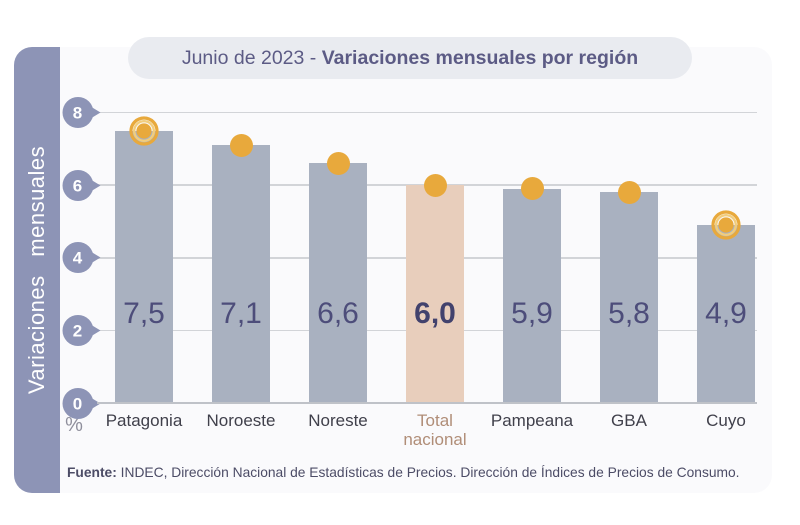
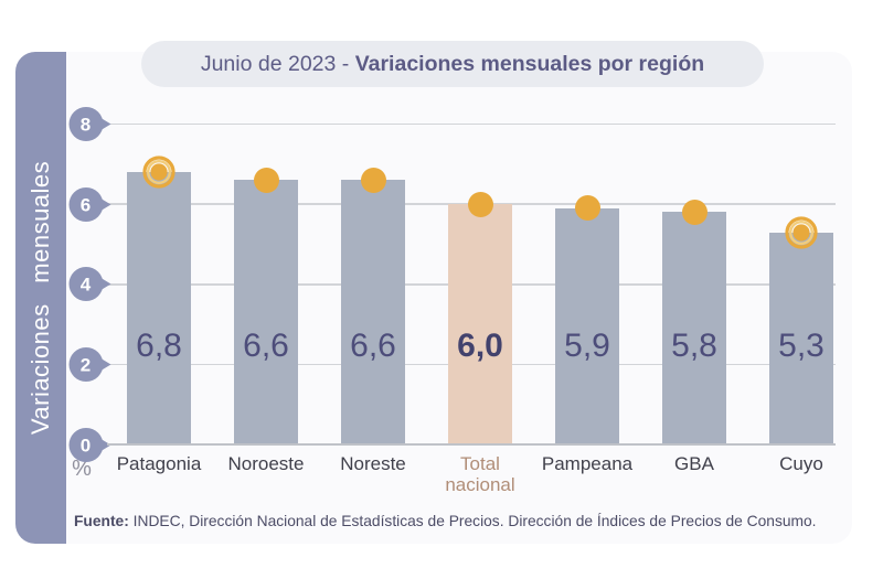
Patagonia: 7,5 -> 6,8
Noroeste: 7,1 -> 6,6
Cuyo: 4,9 -> 5,3
